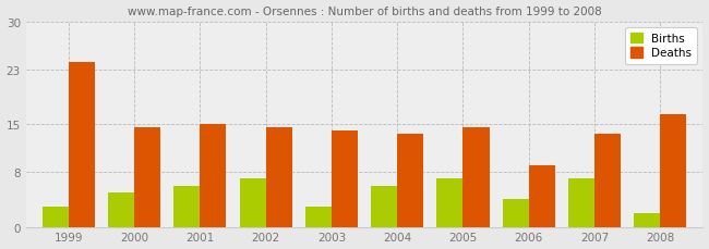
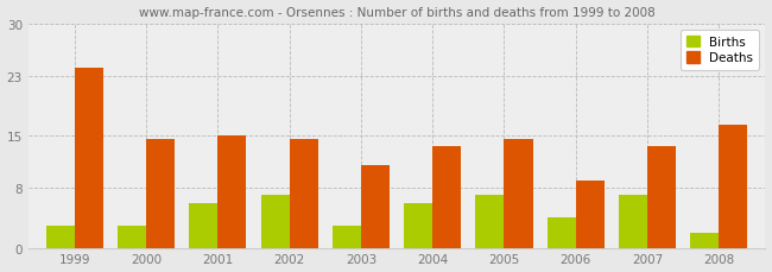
Births/2000: 5 -> 3
Deaths/2003: 14.0 -> 11.0
